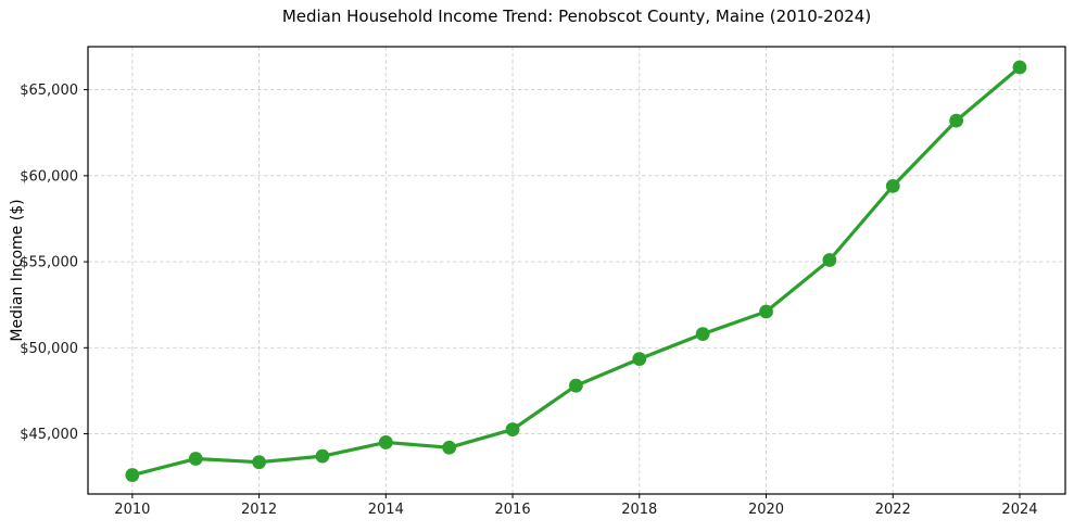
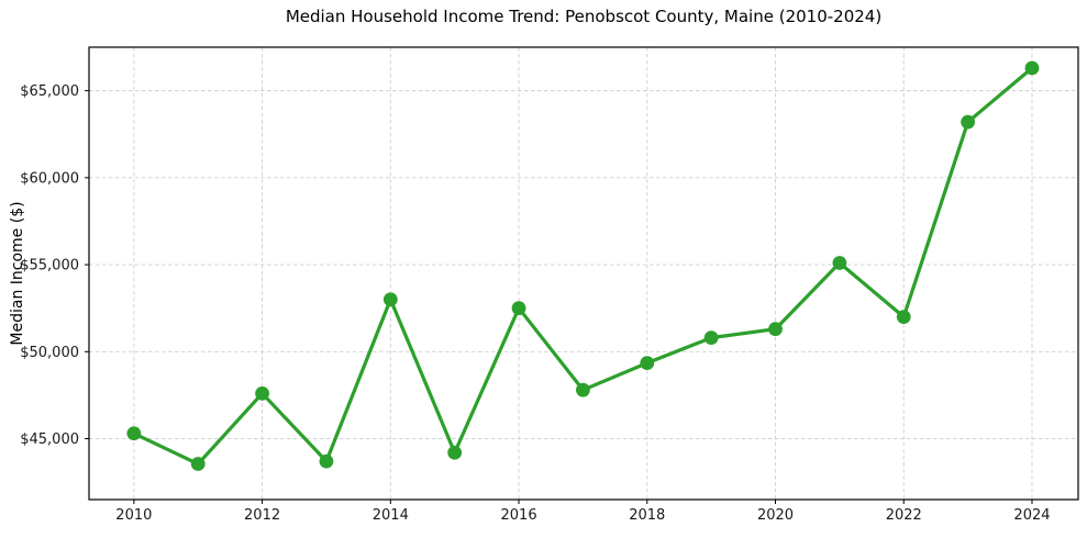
2010: $42600 -> $45300
2012: $43400 -> $47600
2014: $44500 -> $53000
2016: $45200 -> $52500
2020: $52100 -> $51300
2022: $59400 -> $52000
